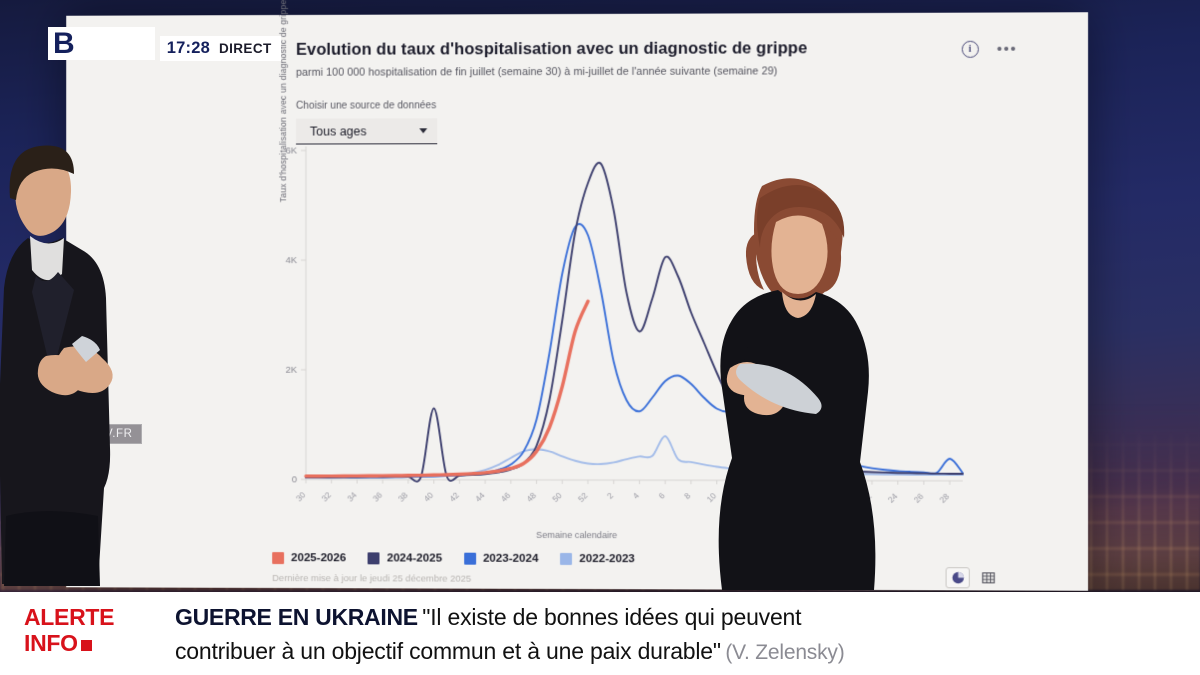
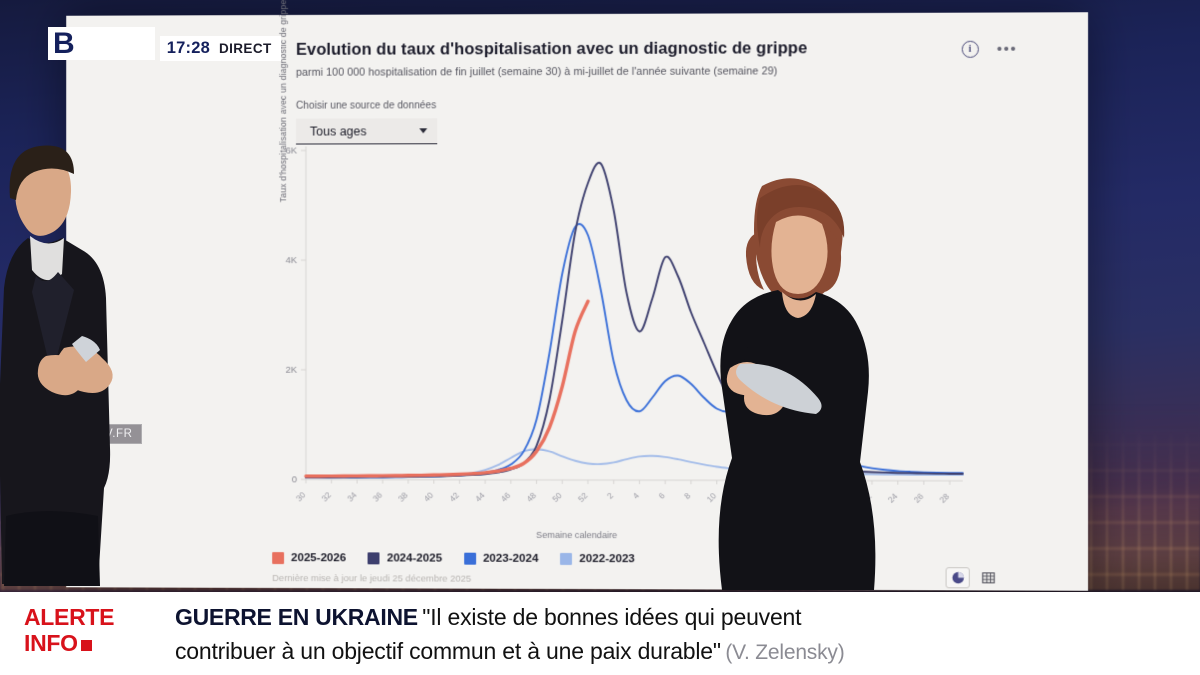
2024-2025/40: 1.3K -> 0.1K
2022-2023/6: 0.8K -> 0.4K
2023-2024/28: 0.4K -> 0.1K
